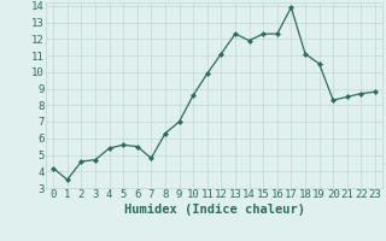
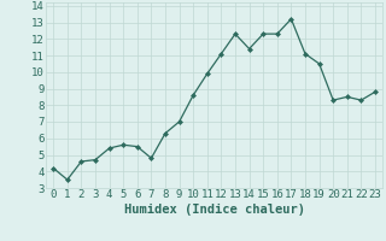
14: 11.9 -> 11.4
17: 13.9 -> 13.2
22: 8.7 -> 8.3
